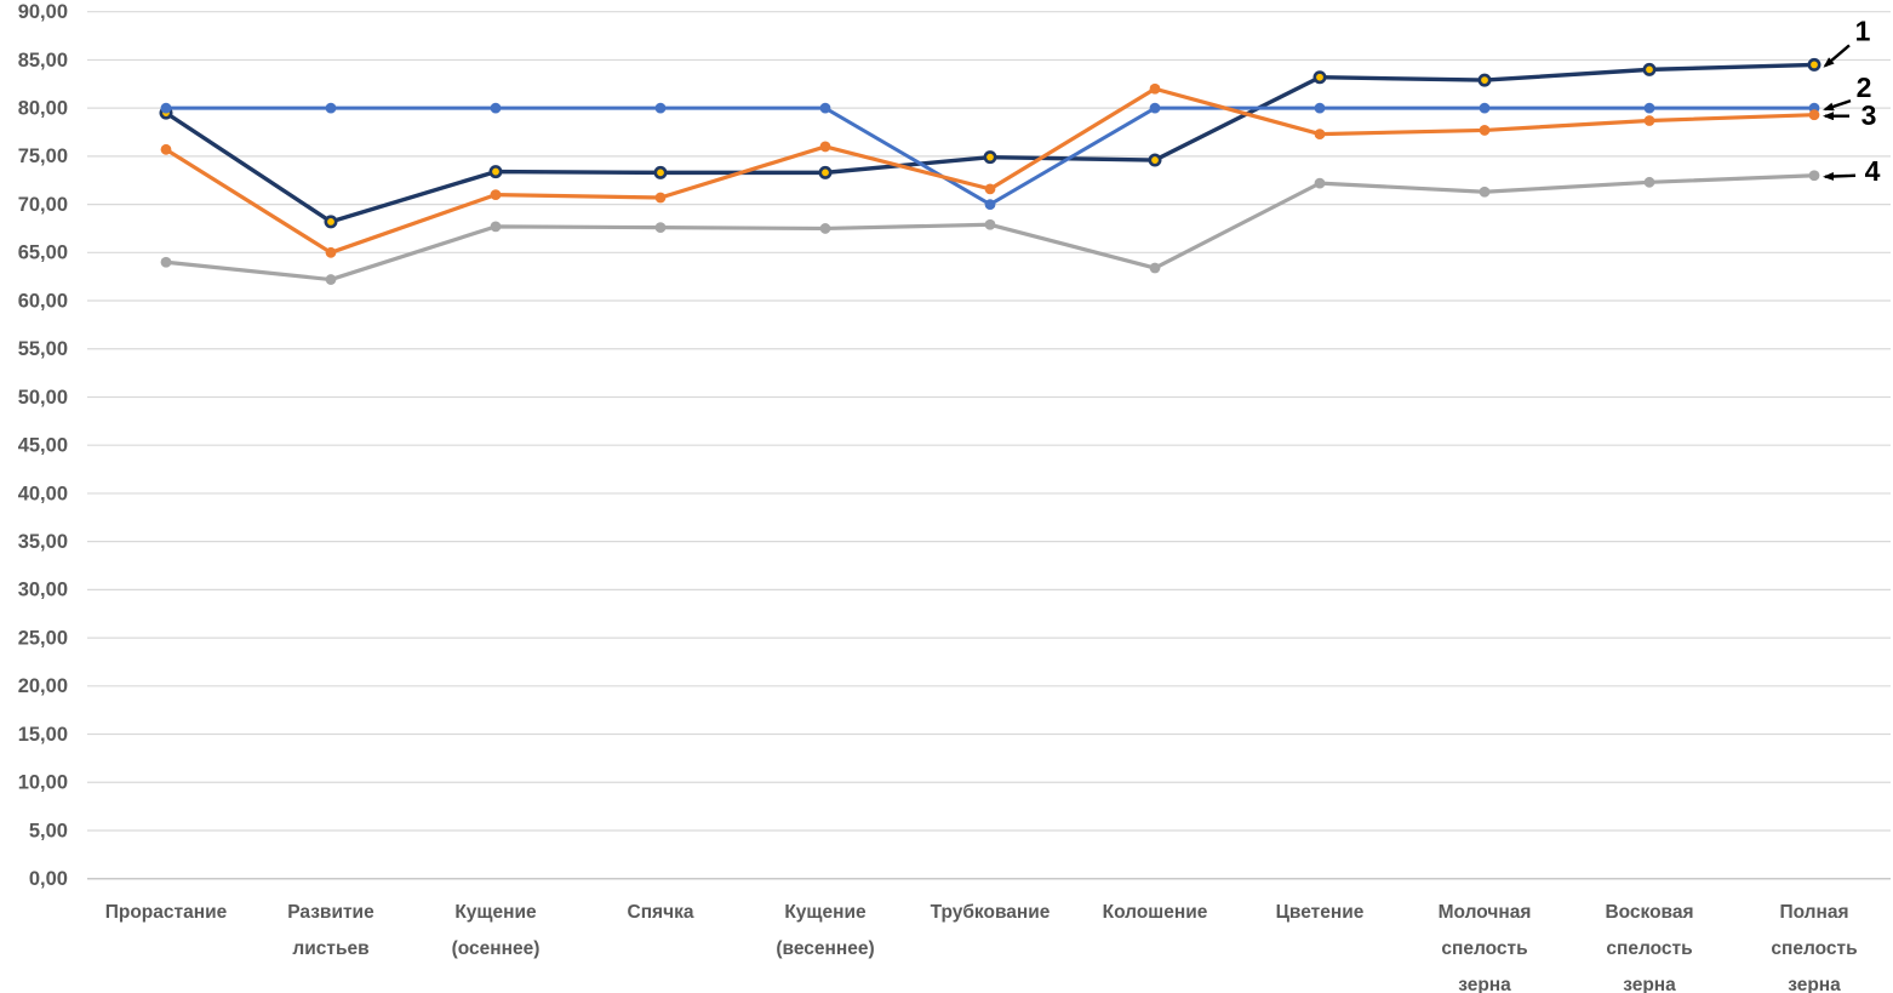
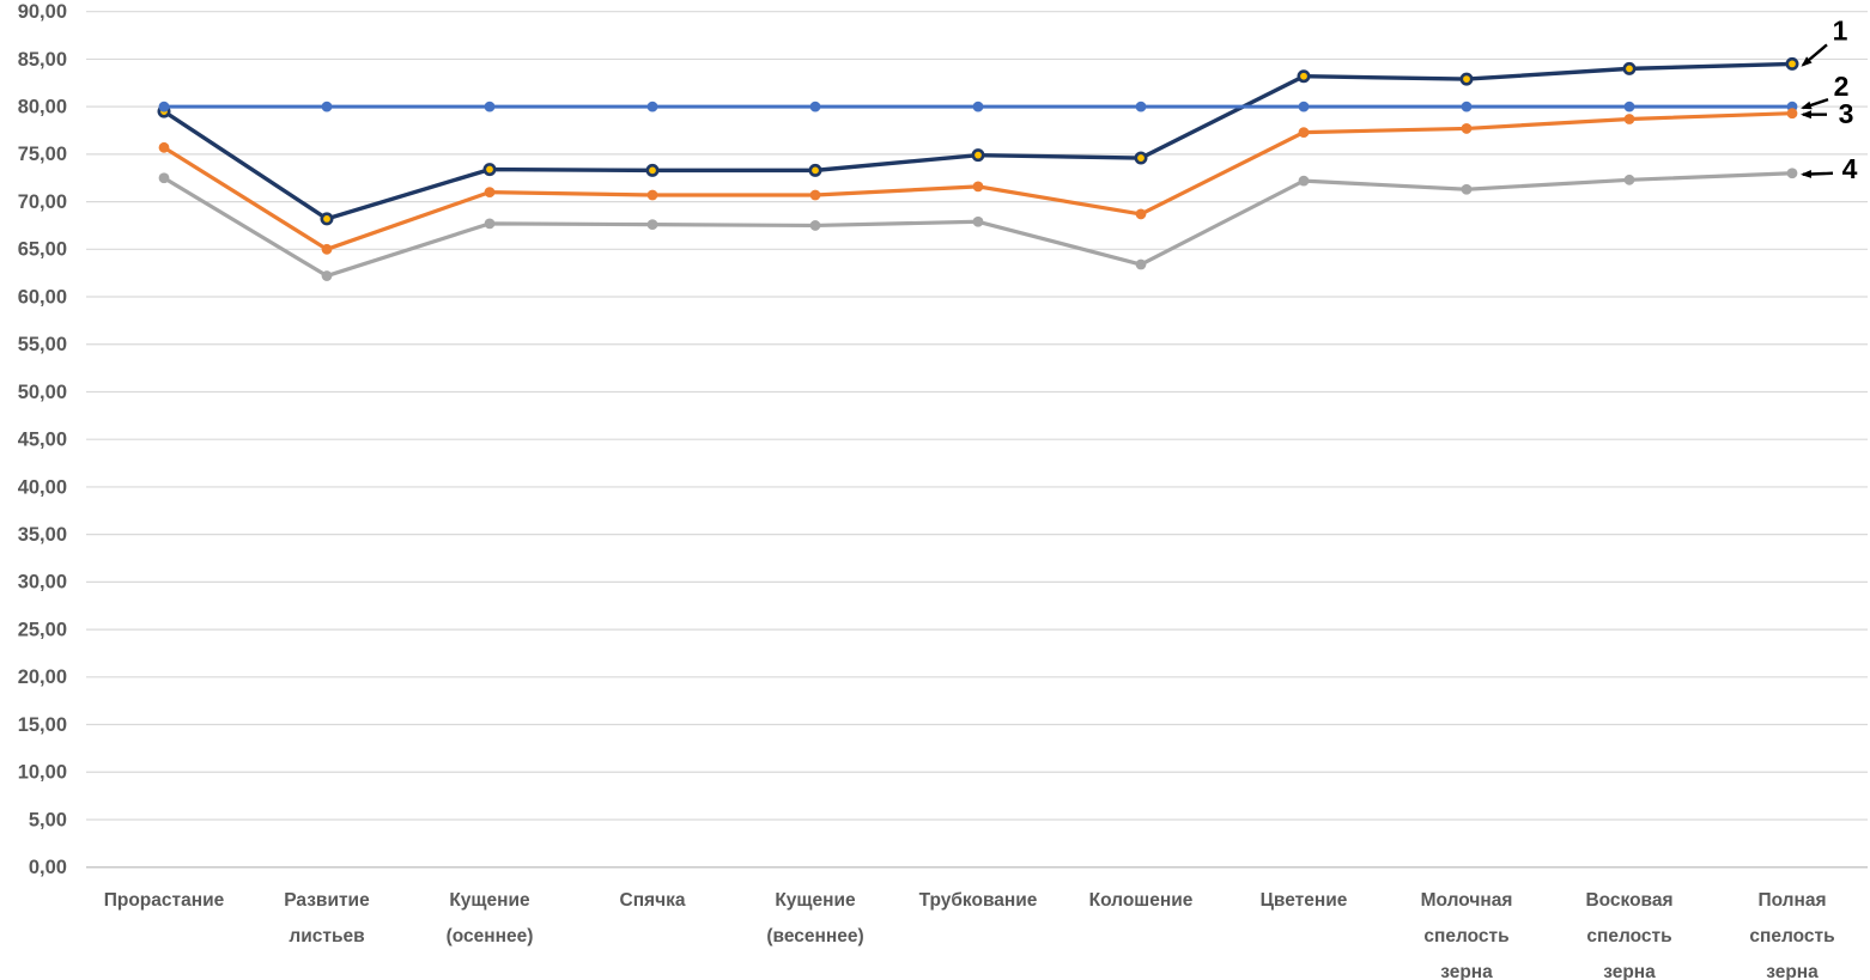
4/Прорастание: 64 -> 72
3/Кущение (весеннее): 76 -> 71
2/Трубкование: 70 -> 80
3/Колошение: 82 -> 69
